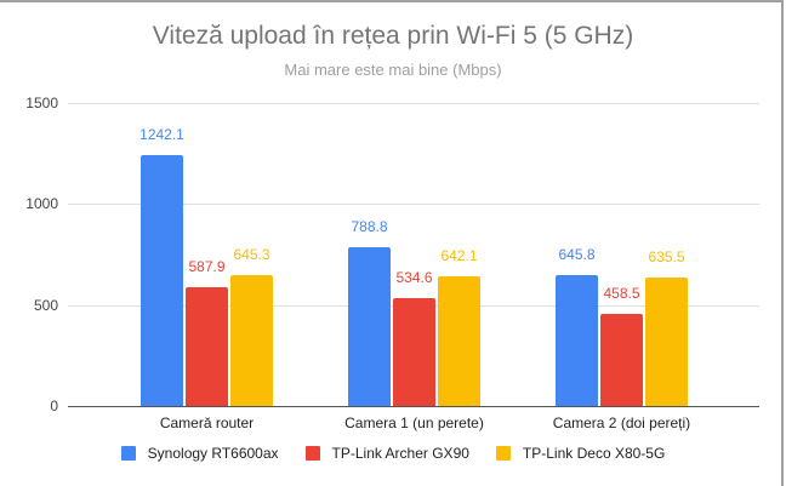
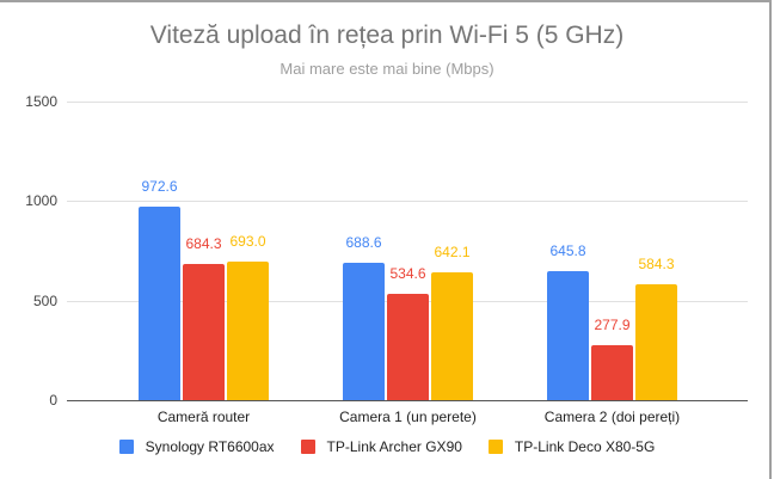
Synology RT6600ax/Cameră router: 1242.1 -> 972.6
TP-Link Archer GX90/Cameră router: 587.9 -> 684.3
TP-Link Deco X80-5G/Cameră router: 645.3 -> 693.0
Synology RT6600ax/Camera 1 (un perete): 788.8 -> 688.6
TP-Link Archer GX90/Camera 2 (doi pereți): 458.5 -> 277.9
TP-Link Deco X80-5G/Camera 2 (doi pereți): 635.5 -> 584.3
